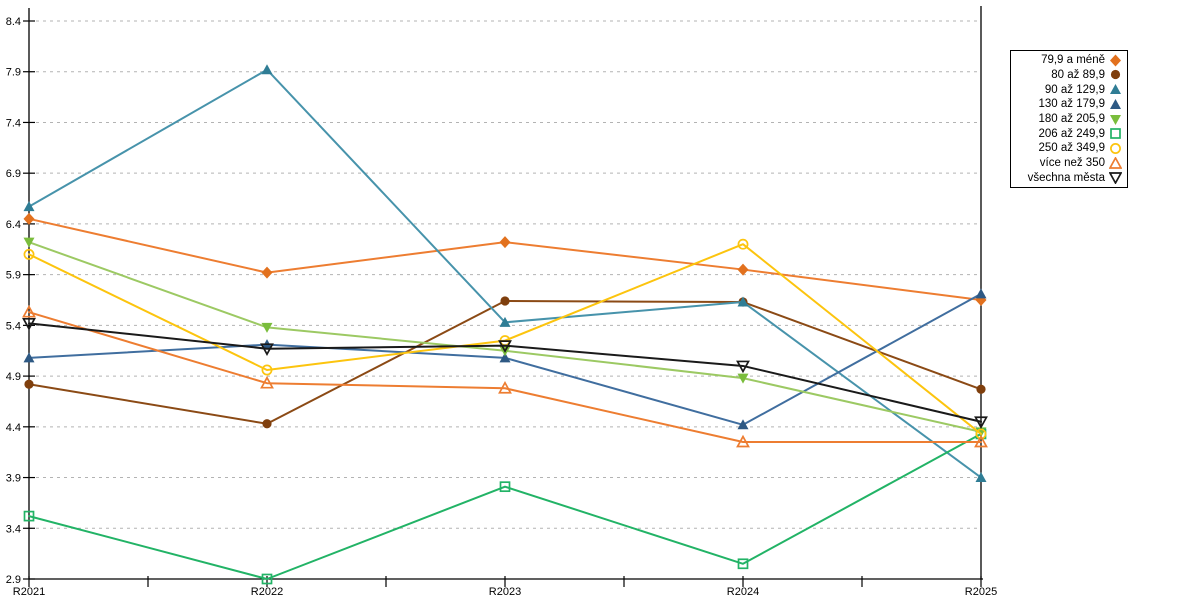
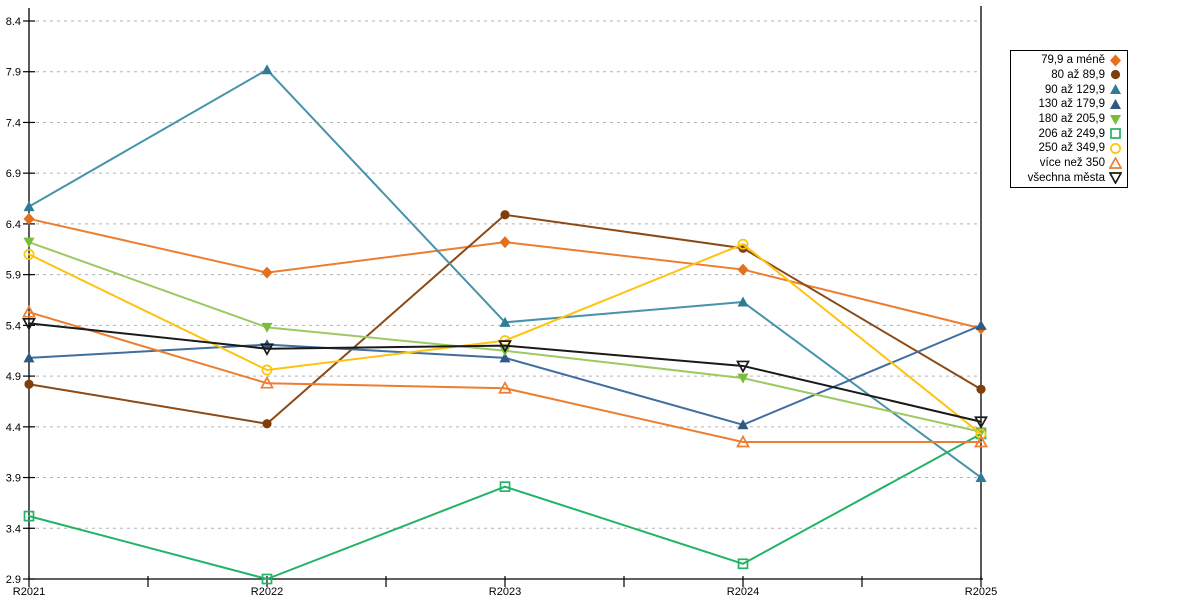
80 až 89,9/R2023: 5.64 -> 6.49
80 až 89,9/R2024: 5.63 -> 6.16
79,9 a méně/R2025: 5.65 -> 5.37
130 až 179,9/R2025: 5.71 -> 5.40
